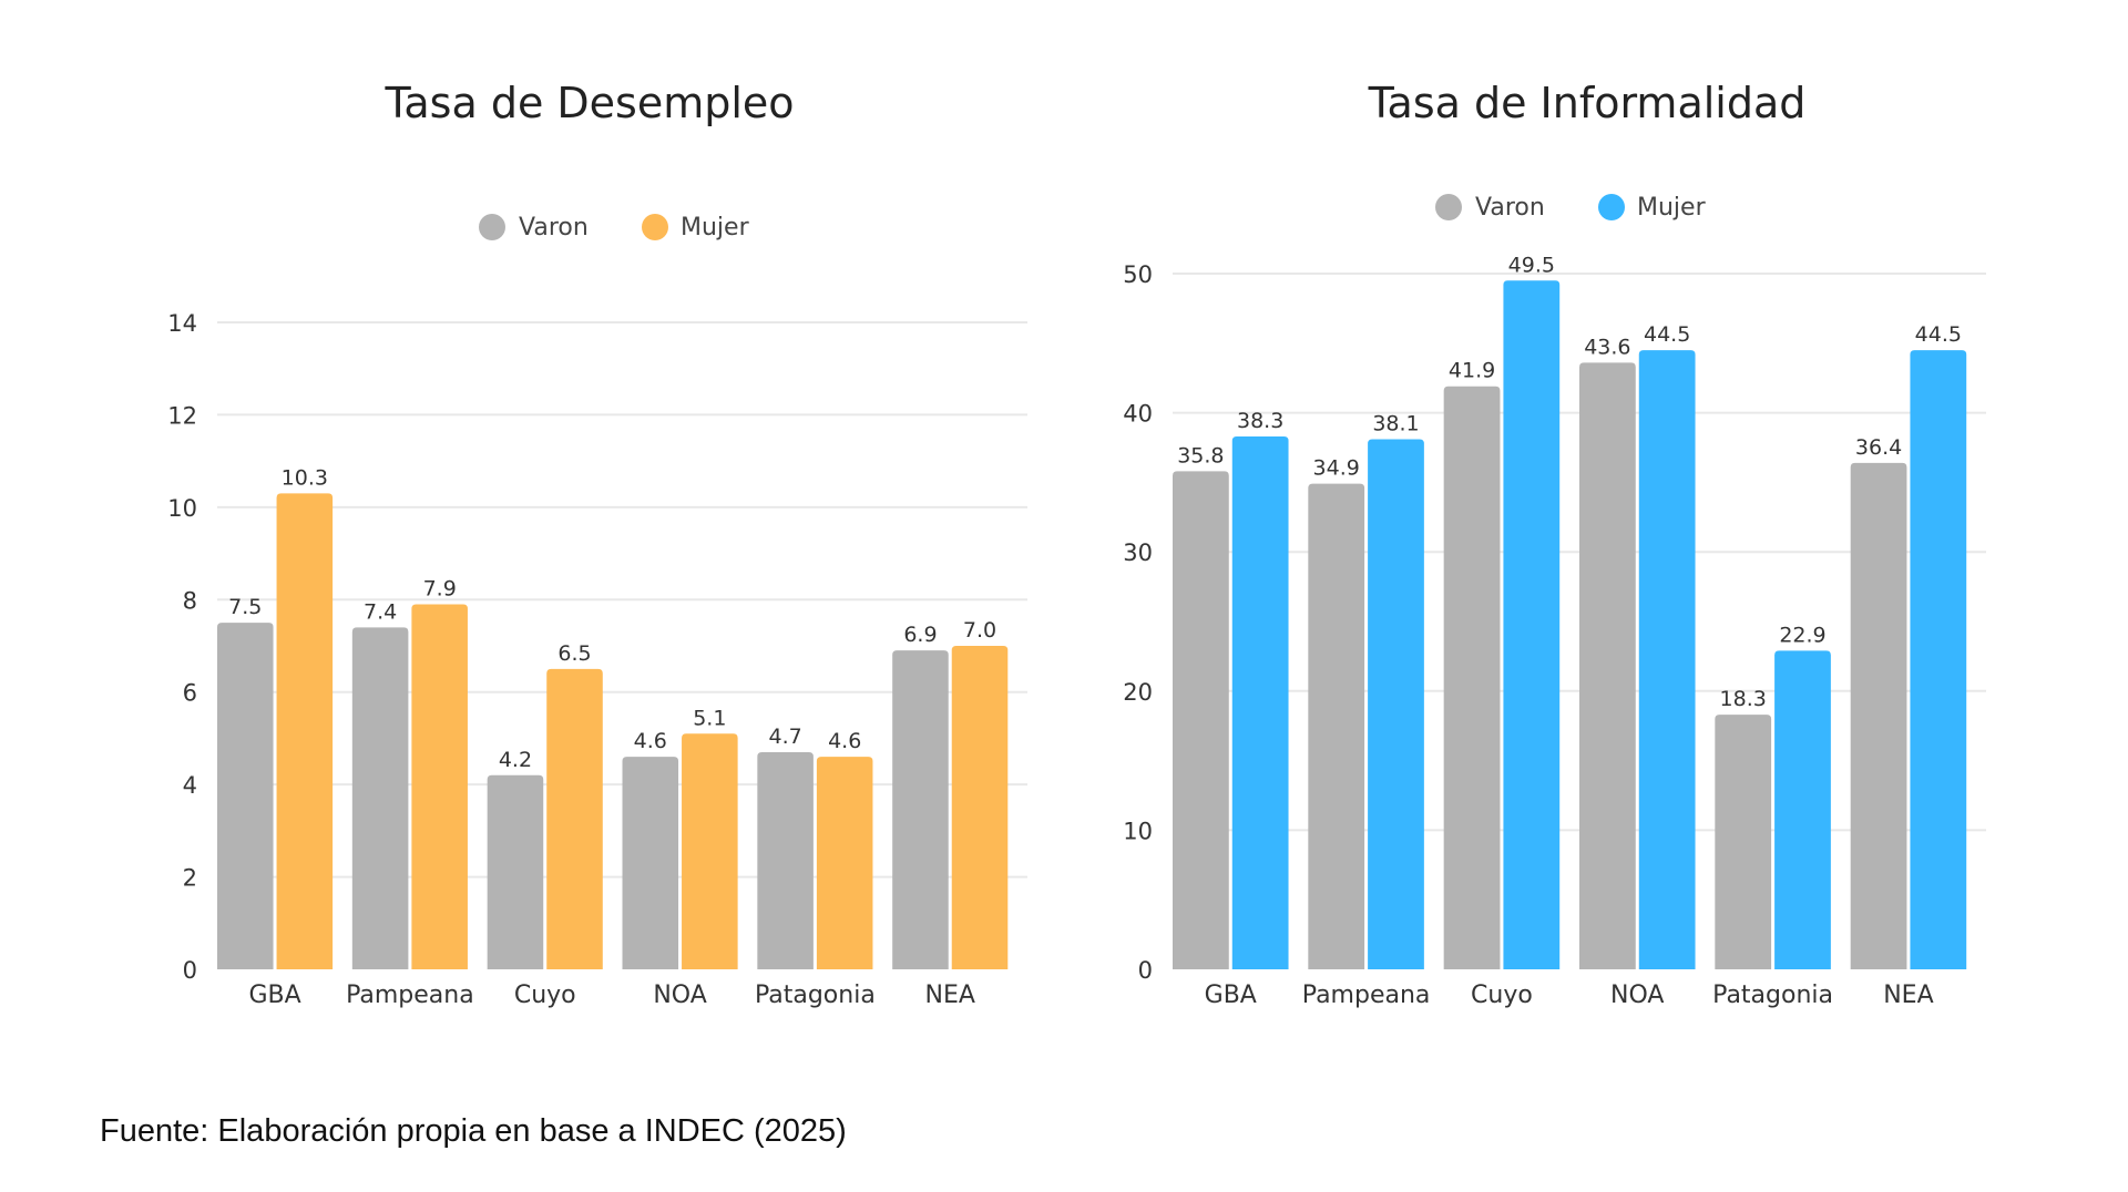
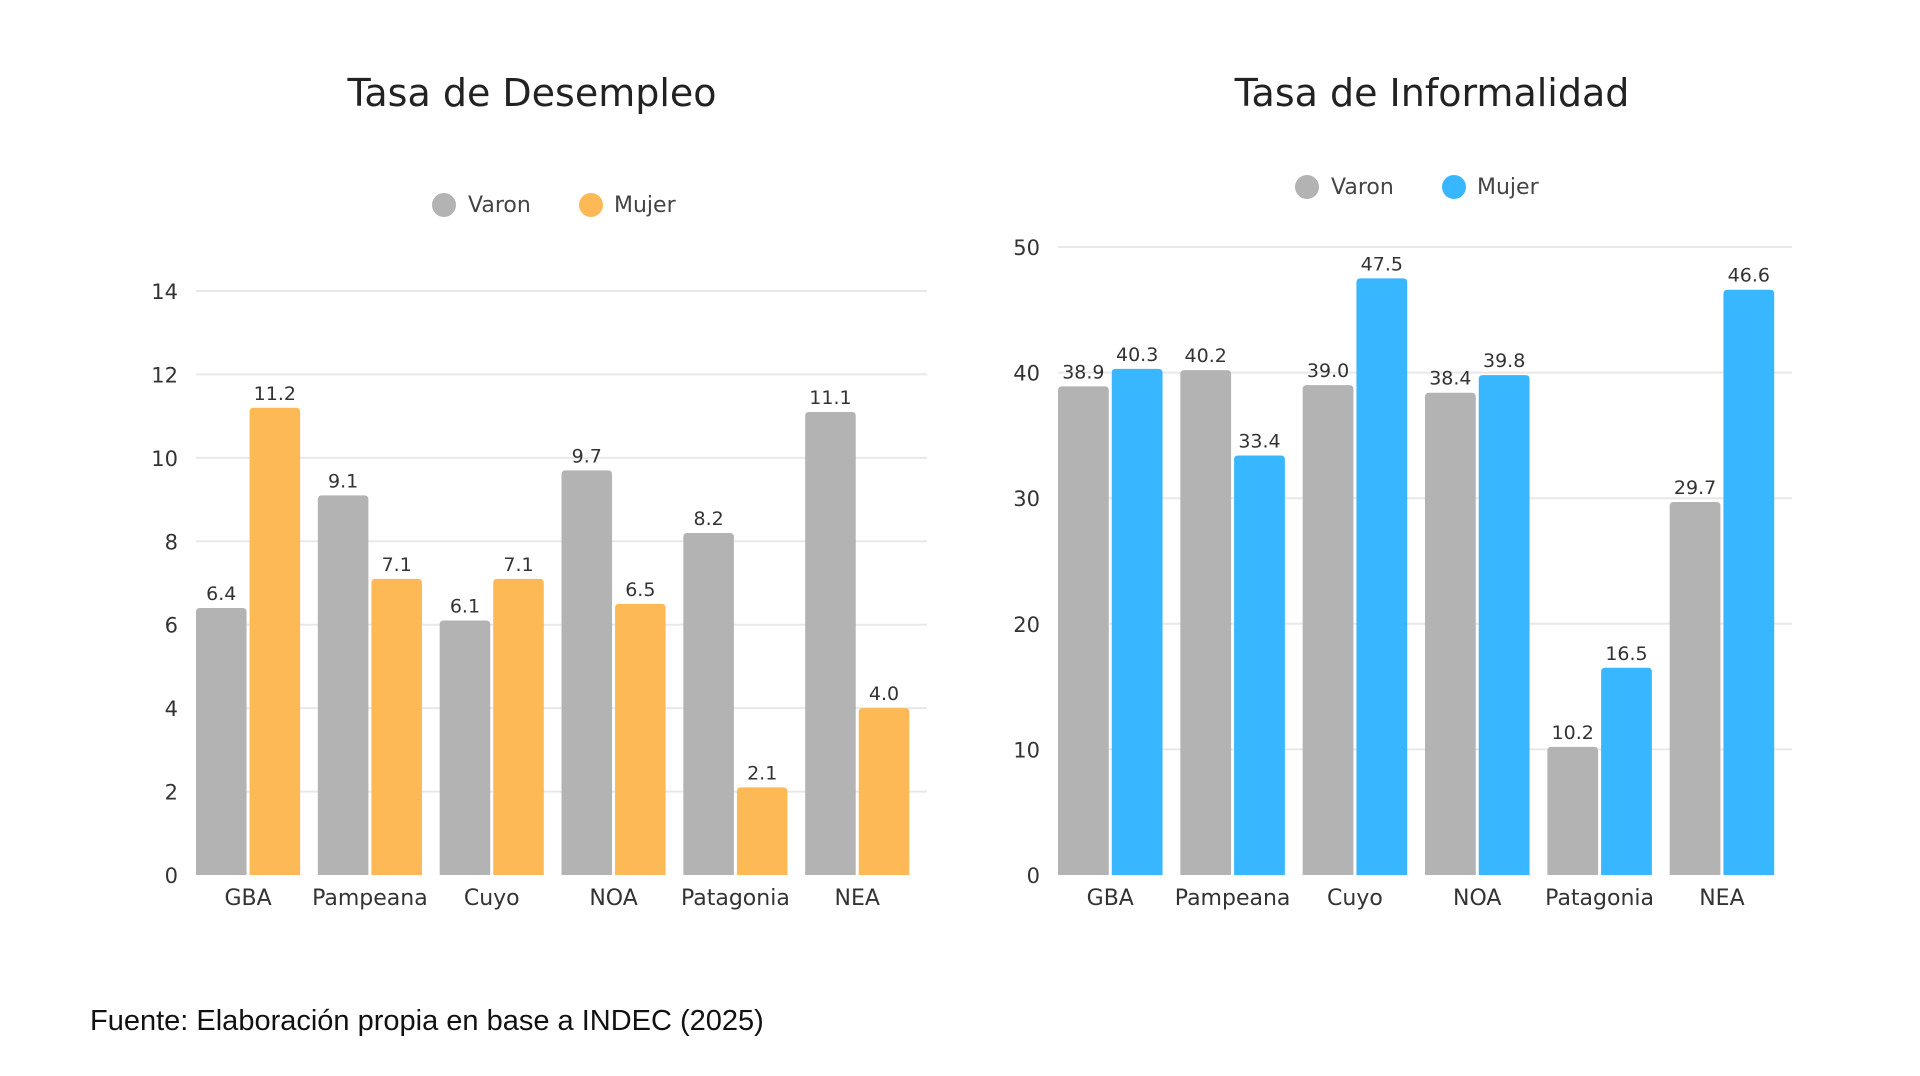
Tasa de Desempleo/Varon/GBA: 7.5 -> 6.4
Tasa de Desempleo/Mujer/GBA: 10.3 -> 11.2
Tasa de Desempleo/Varon/Pampeana: 7.4 -> 9.1
Tasa de Desempleo/Mujer/Pampeana: 7.9 -> 7.1
Tasa de Desempleo/Varon/Cuyo: 4.2 -> 6.1
Tasa de Desempleo/Mujer/Cuyo: 6.5 -> 7.1
Tasa de Desempleo/Varon/NOA: 4.6 -> 9.7
Tasa de Desempleo/Mujer/NOA: 5.1 -> 6.5
Tasa de Desempleo/Varon/Patagonia: 4.7 -> 8.2
Tasa de Desempleo/Mujer/Patagonia: 4.6 -> 2.1
Tasa de Desempleo/Varon/NEA: 6.9 -> 11.1
Tasa de Desempleo/Mujer/NEA: 7.0 -> 4.0
Tasa de Informalidad/Varon/GBA: 35.8 -> 38.9
Tasa de Informalidad/Mujer/GBA: 38.3 -> 40.3
Tasa de Informalidad/Varon/Pampeana: 34.9 -> 40.2
Tasa de Informalidad/Mujer/Pampeana: 38.1 -> 33.4
Tasa de Informalidad/Varon/Cuyo: 41.9 -> 39.0
Tasa de Informalidad/Mujer/Cuyo: 49.5 -> 47.5
Tasa de Informalidad/Varon/NOA: 43.6 -> 38.4
Tasa de Informalidad/Mujer/NOA: 44.5 -> 39.8
Tasa de Informalidad/Varon/Patagonia: 18.3 -> 10.2
Tasa de Informalidad/Mujer/Patagonia: 22.9 -> 16.5
Tasa de Informalidad/Varon/NEA: 36.4 -> 29.7
Tasa de Informalidad/Mujer/NEA: 44.5 -> 46.6
